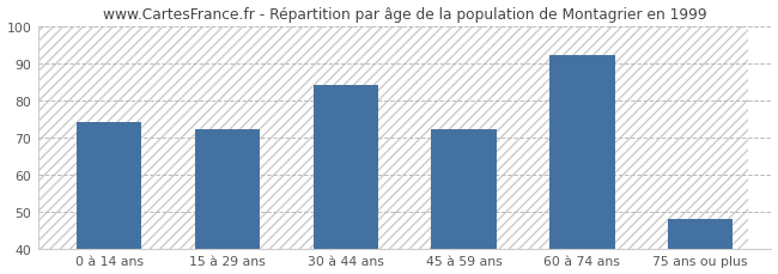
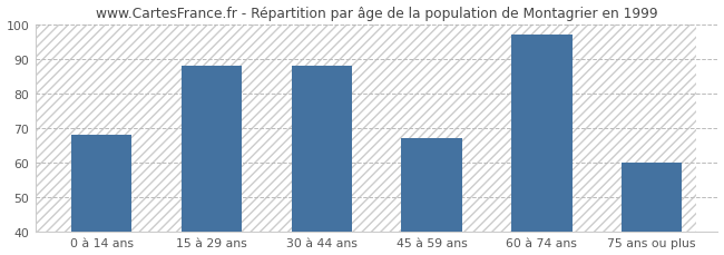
0 à 14 ans: 74 -> 68
15 à 29 ans: 72 -> 88
30 à 44 ans: 84 -> 88
45 à 59 ans: 72 -> 67
60 à 74 ans: 92 -> 97
75 ans ou plus: 48 -> 60
